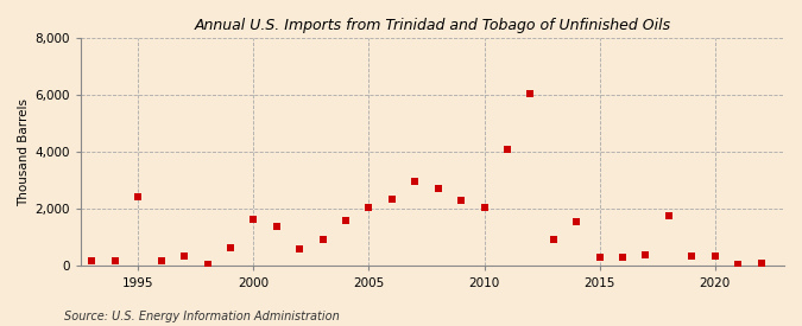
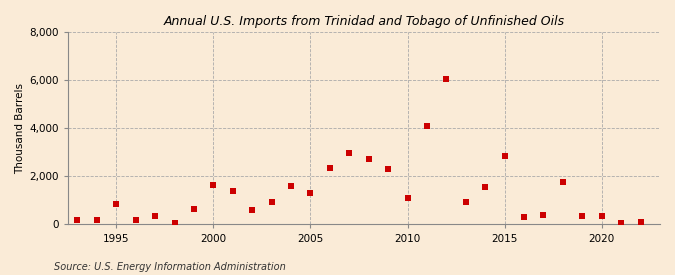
1995: 2,450 -> 850
2005: 2,050 -> 1,300
2010: 2,050 -> 1,100
2015: 300 -> 2,850
